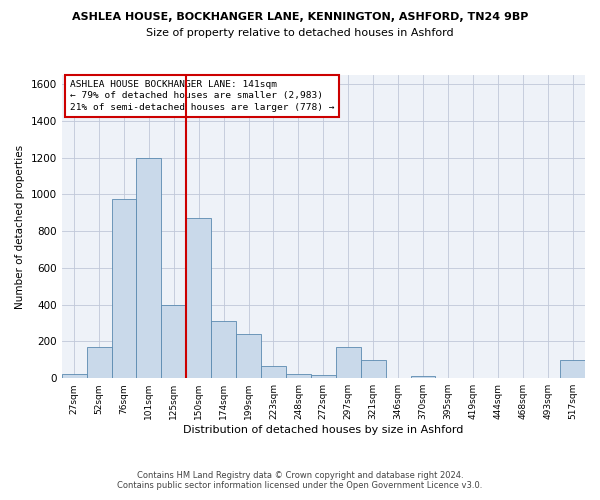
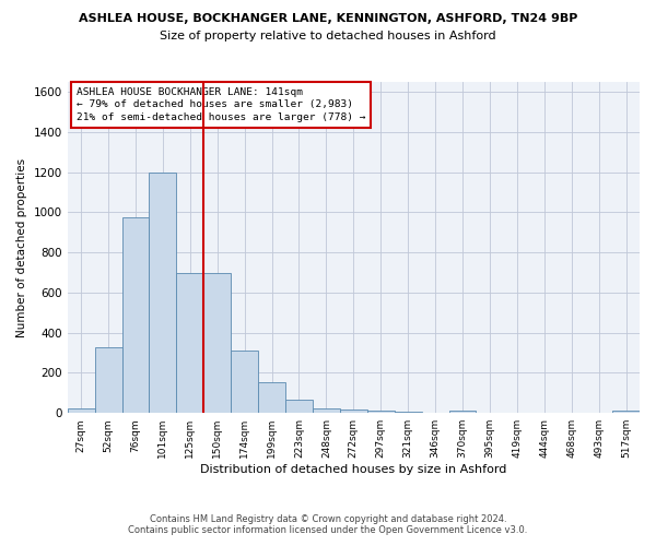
52sqm: 170 -> 320
125sqm: 400 -> 700
150sqm: 870 -> 700
199sqm: 240 -> 160
297sqm: 170 -> 10
321sqm: 100 -> 0
517sqm: 100 -> 10
